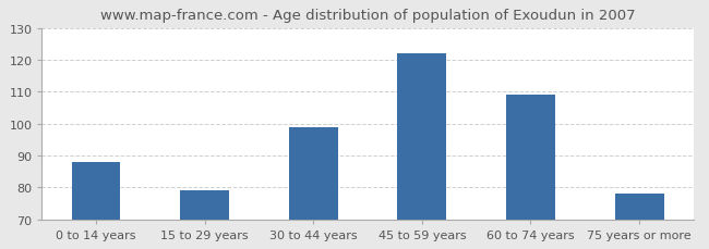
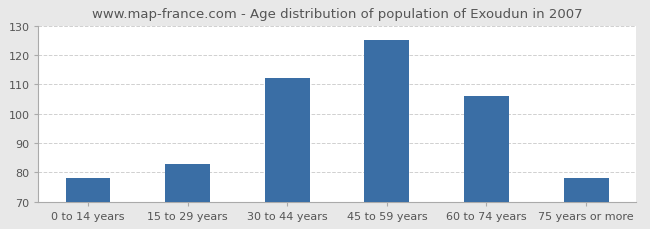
0 to 14 years: 88 -> 78
15 to 29 years: 79 -> 83
30 to 44 years: 99 -> 112
45 to 59 years: 122 -> 125
60 to 74 years: 109 -> 106
